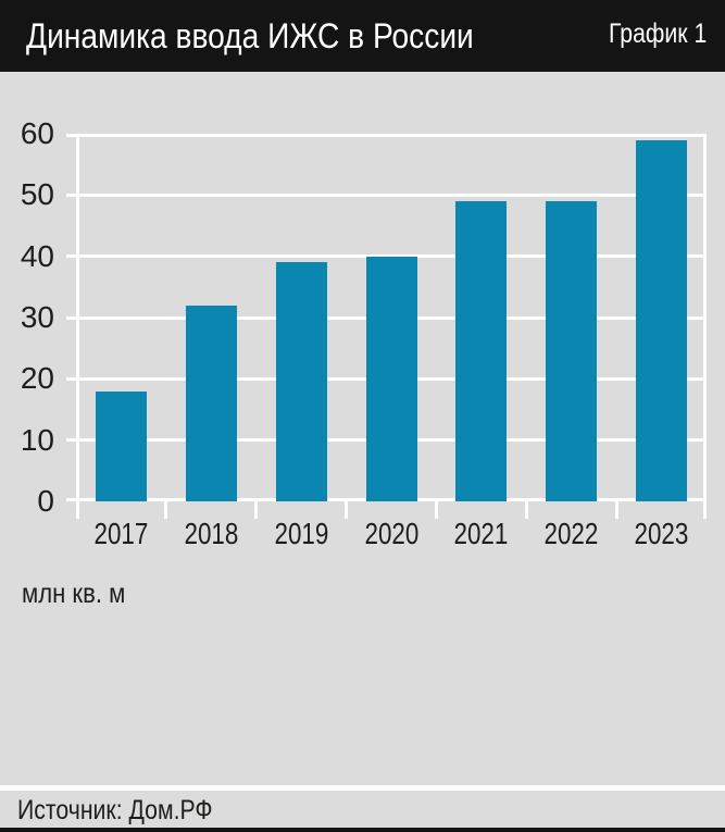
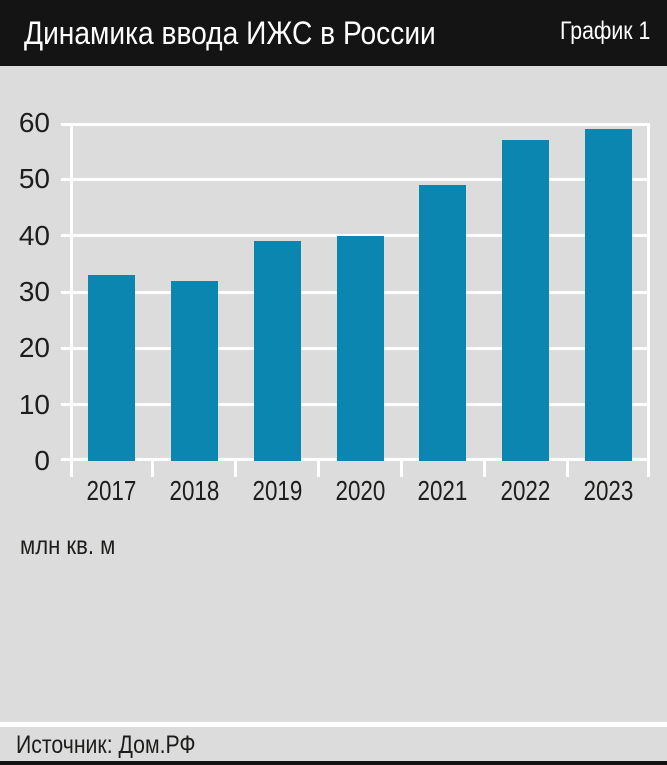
2017: 18 -> 33
2022: 49 -> 57
